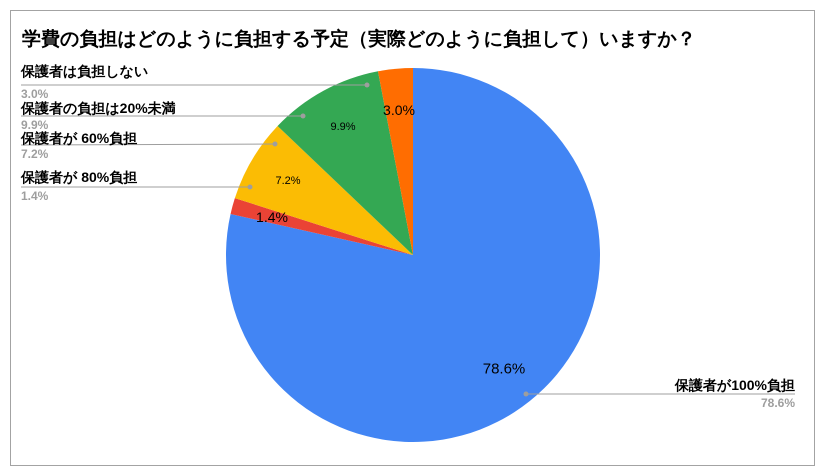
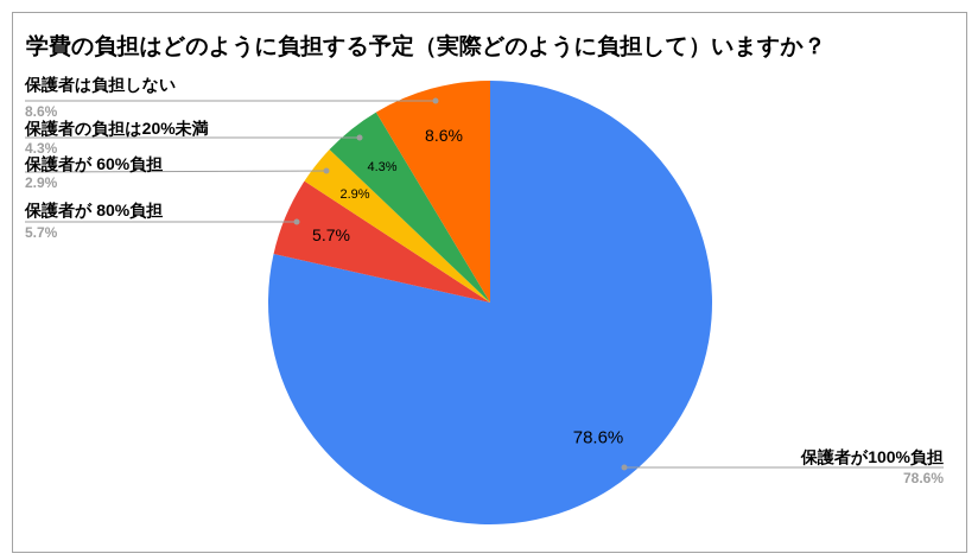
保護者が 80%負担: 1.4% -> 5.7%
保護者が 60%負担: 7.2% -> 2.9%
保護者の負担は20%未満: 9.9% -> 4.3%
保護者は負担しない: 3.0% -> 8.6%
